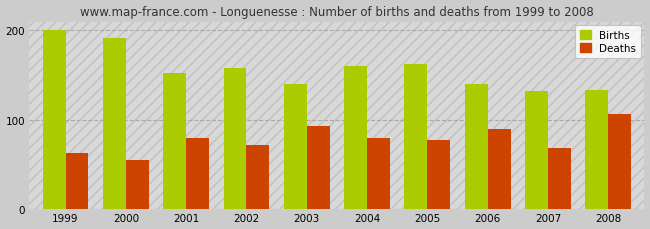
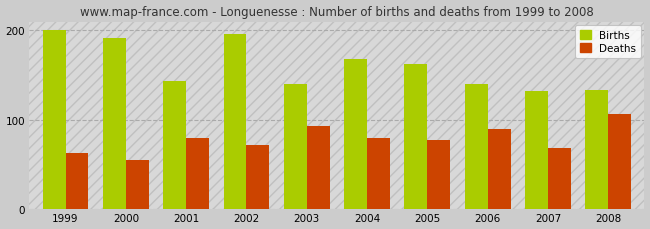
Births/2001: 152 -> 144
Births/2002: 158 -> 196
Births/2004: 160 -> 168
